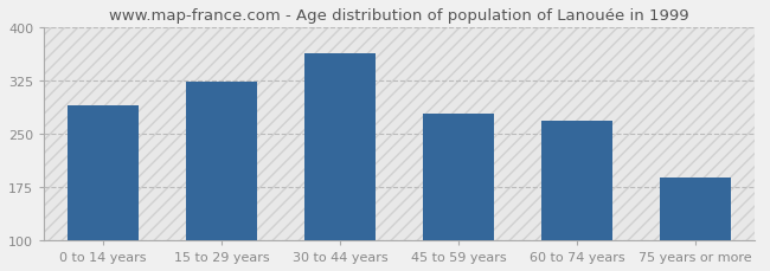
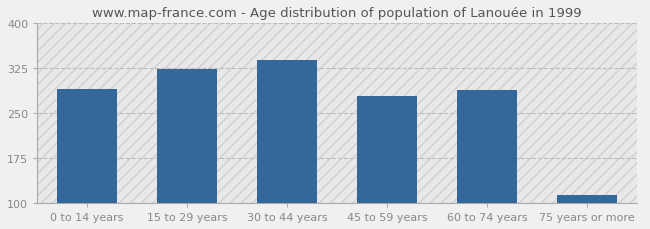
30 to 44 years: 364 -> 338
60 to 74 years: 268 -> 288
75 years or more: 188 -> 113
